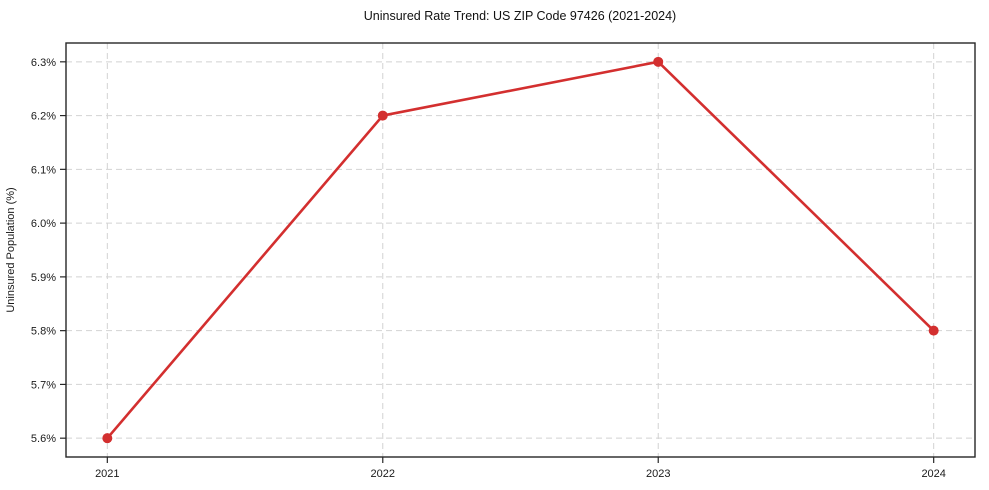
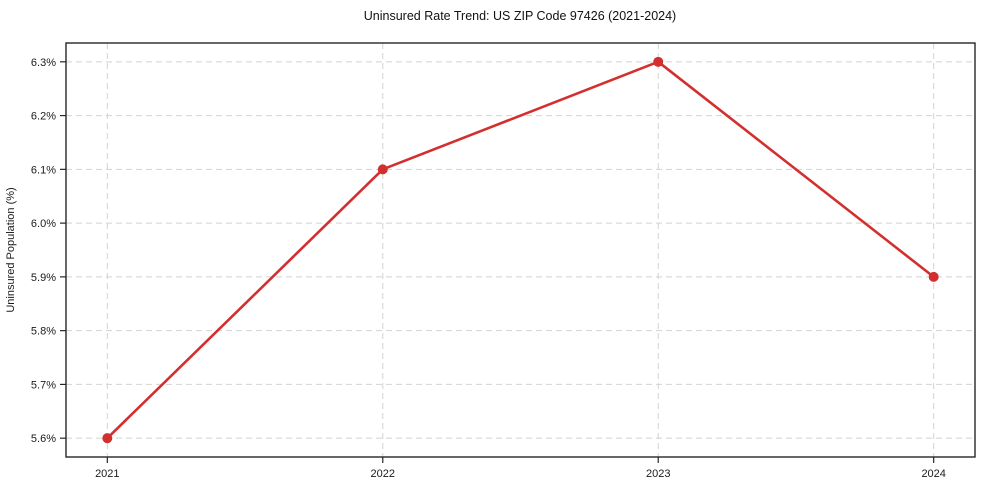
2022: 6.2% -> 6.1%
2024: 5.8% -> 5.9%
